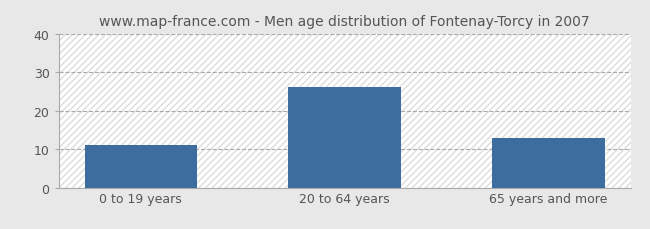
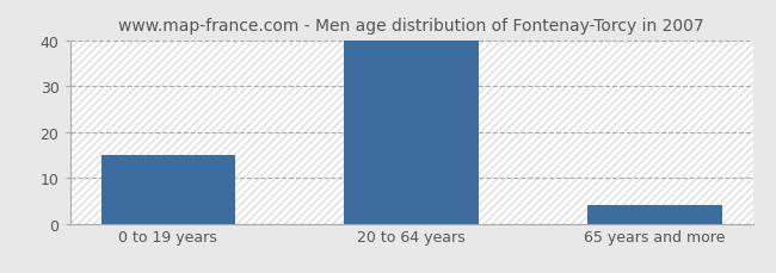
0 to 19 years: 11 -> 15
20 to 64 years: 26 -> 40
65 years and more: 13 -> 4
